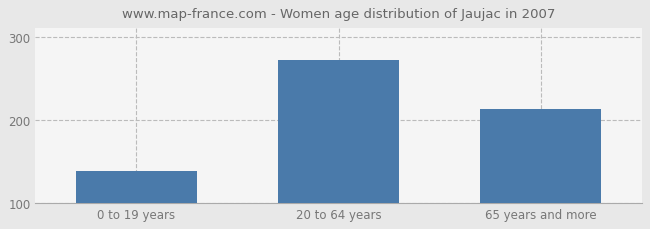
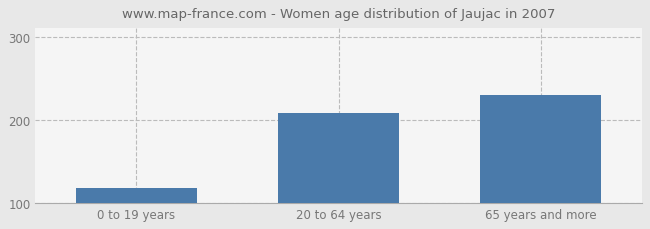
0 to 19 years: 138 -> 118
20 to 64 years: 272 -> 208
65 years and more: 213 -> 230
